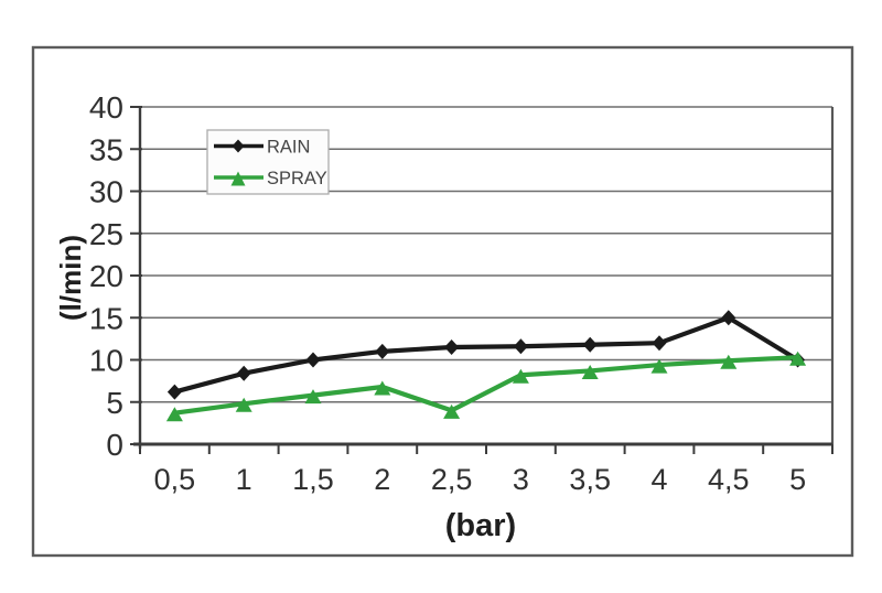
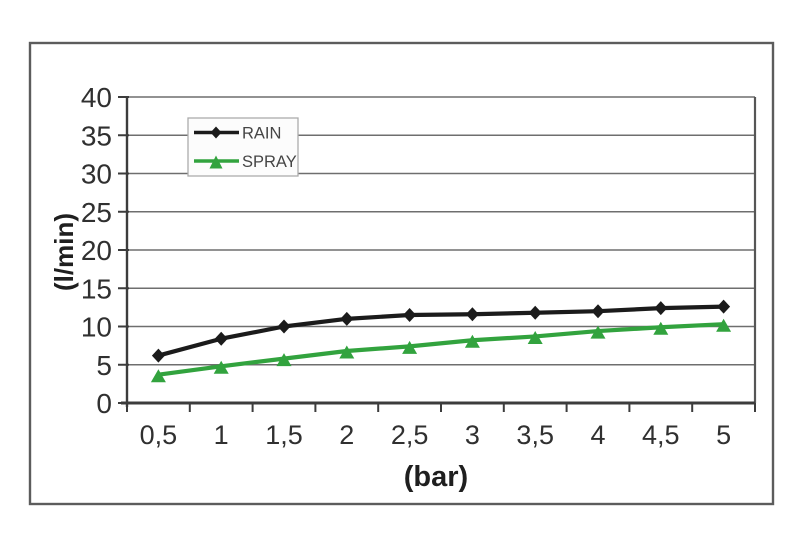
SPRAY/2,5: 4 -> 7
RAIN/4,5: 15 -> 12
RAIN/5: 10 -> 13
